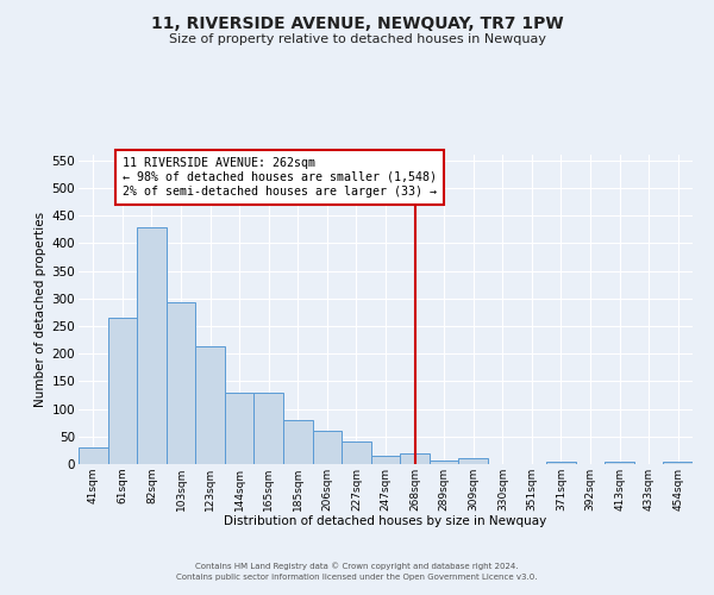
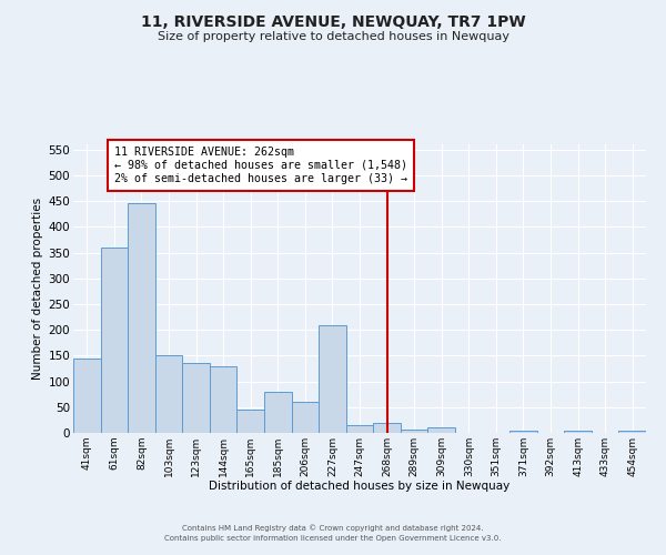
41sqm: 30 -> 145
61sqm: 265 -> 360
82sqm: 428 -> 445
103sqm: 293 -> 150
123sqm: 214 -> 135
165sqm: 130 -> 45
227sqm: 40 -> 210
